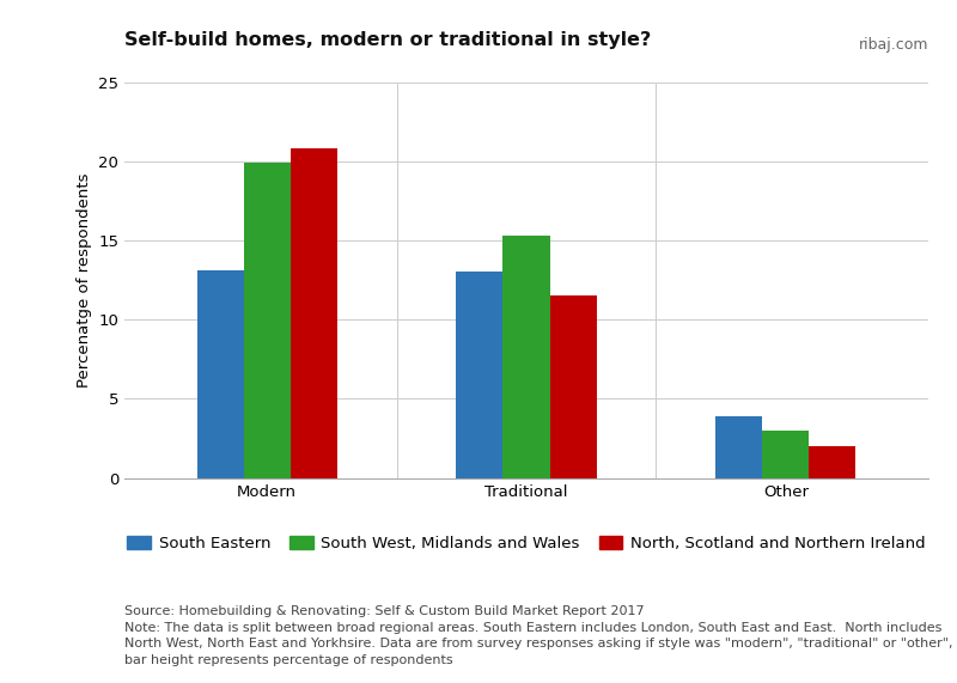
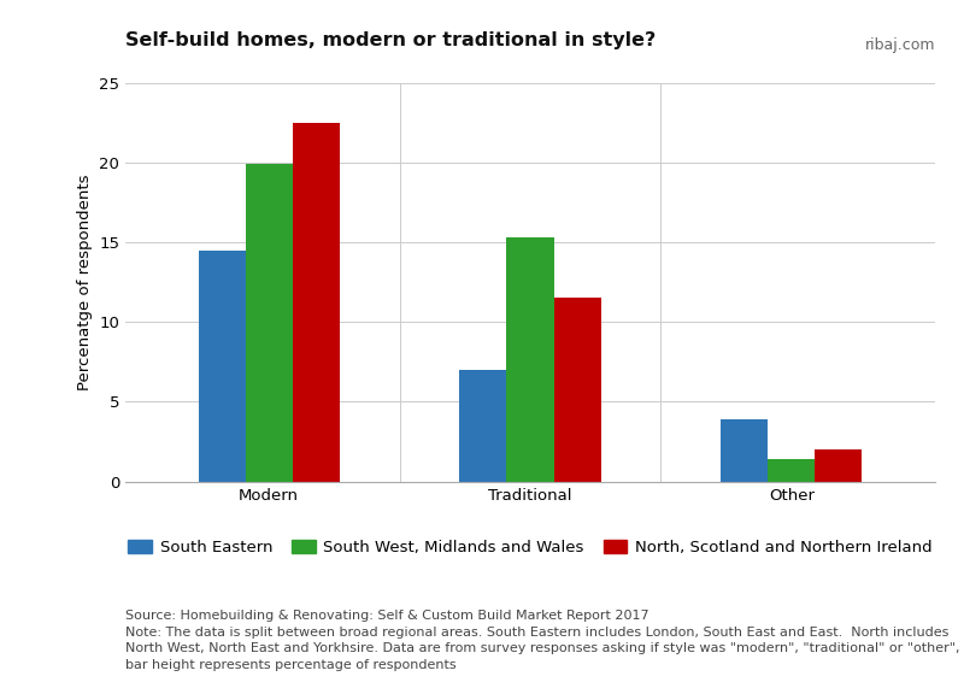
South Eastern/Modern: 13.1 -> 14.5
North, Scotland and Northern Ireland/Modern: 20.8 -> 22.5
South Eastern/Traditional: 13.0 -> 7.0
South West, Midlands and Wales/Other: 3.0 -> 1.4
